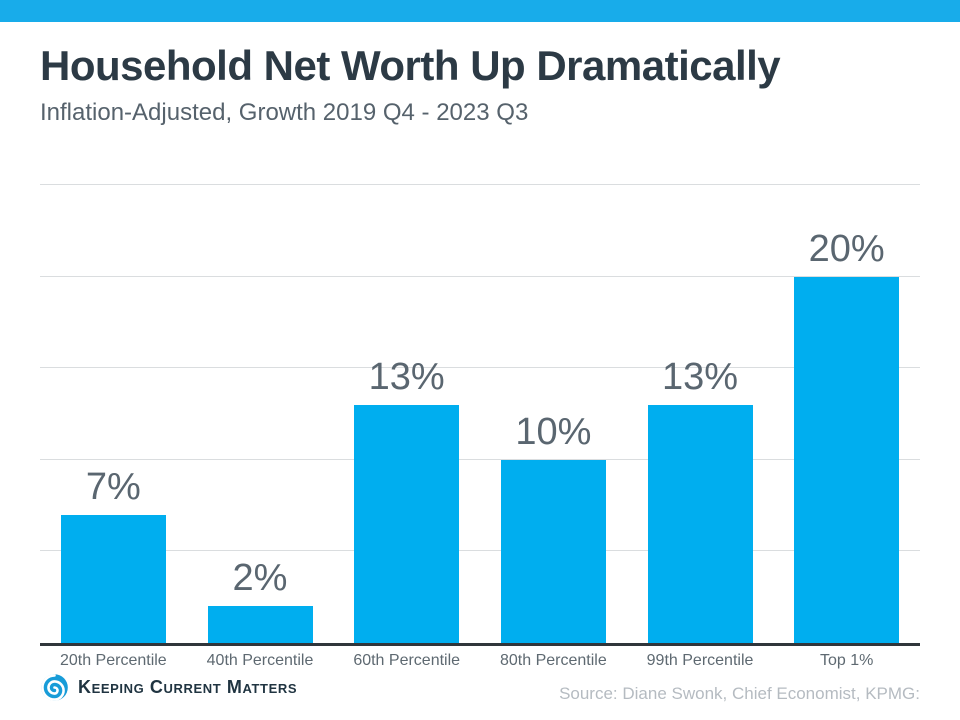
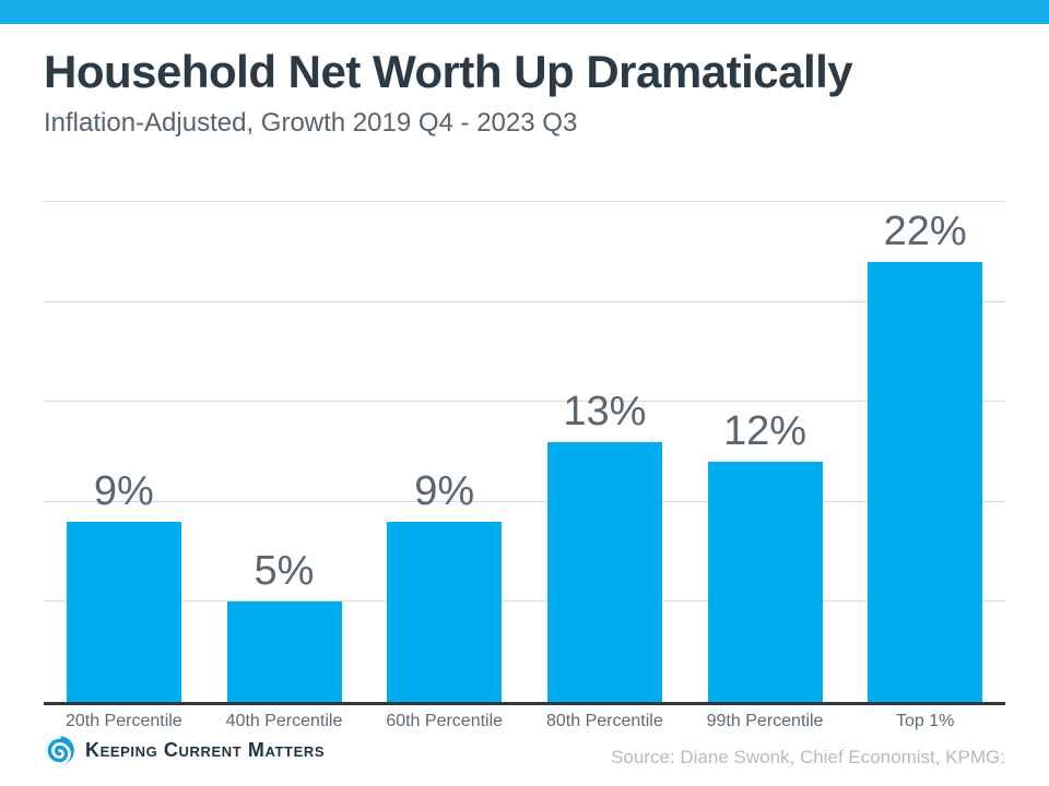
20th Percentile: 7% -> 9%
40th Percentile: 2% -> 5%
60th Percentile: 13% -> 9%
80th Percentile: 10% -> 13%
99th Percentile: 13% -> 12%
Top 1%: 20% -> 22%
